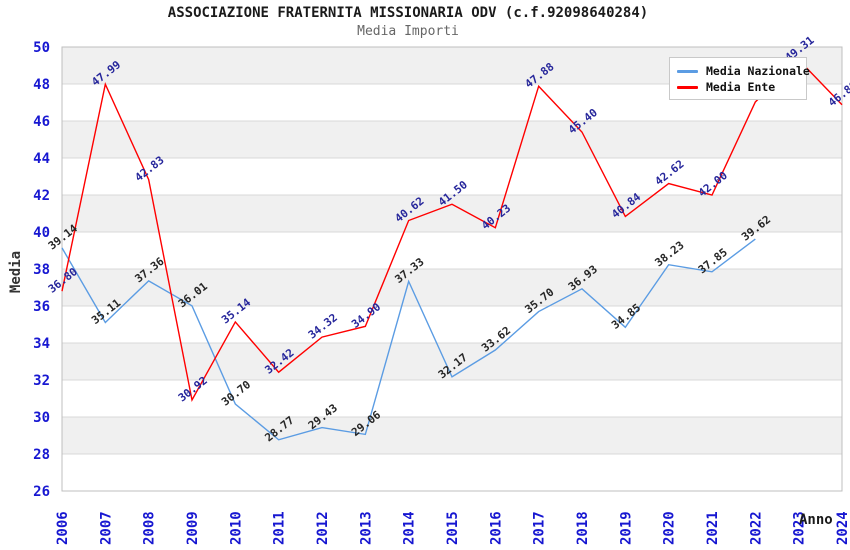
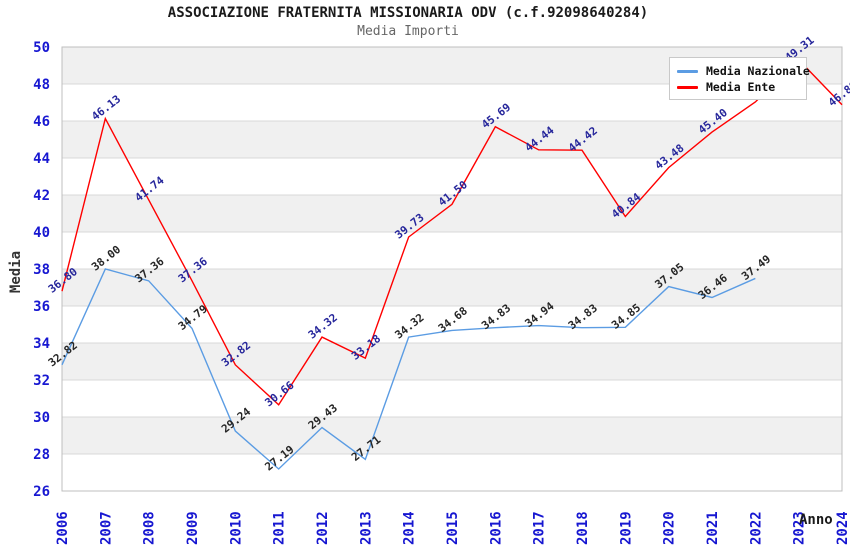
Media Nazionale/2006: 39.14 -> 32.82
Media Nazionale/2007: 35.11 -> 38.00
Media Ente/2007: 47.99 -> 46.13
Media Ente/2008: 42.83 -> 41.74
Media Nazionale/2009: 36.01 -> 34.79
Media Ente/2009: 30.92 -> 37.36
Media Nazionale/2010: 30.70 -> 29.24
Media Ente/2010: 35.14 -> 32.82
Media Nazionale/2011: 28.77 -> 27.19
Media Ente/2011: 32.42 -> 30.66
Media Nazionale/2013: 29.06 -> 27.71
Media Ente/2013: 34.90 -> 33.18
Media Nazionale/2014: 37.33 -> 34.32
Media Ente/2014: 40.62 -> 39.73
Media Nazionale/2015: 32.17 -> 34.68
Media Nazionale/2016: 33.62 -> 34.83
Media Ente/2016: 40.23 -> 45.69
Media Nazionale/2017: 35.70 -> 34.94
Media Ente/2017: 47.88 -> 44.44
Media Nazionale/2018: 36.93 -> 34.83
Media Ente/2018: 45.40 -> 44.42
Media Nazionale/2020: 38.23 -> 37.05
Media Ente/2020: 42.62 -> 43.48
Media Nazionale/2021: 37.85 -> 36.46
Media Ente/2021: 42.00 -> 45.40
Media Nazionale/2022: 39.62 -> 37.49
